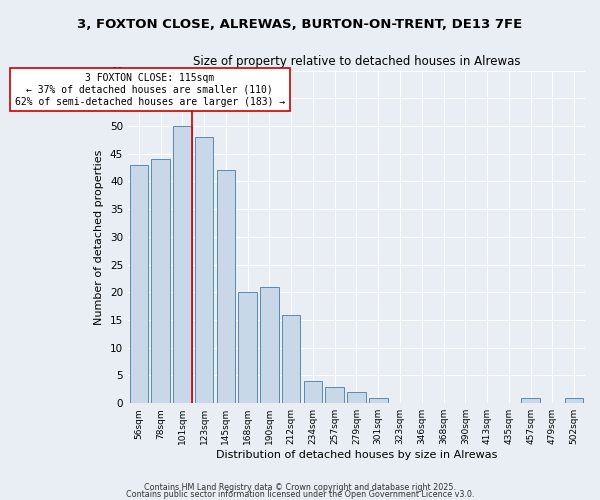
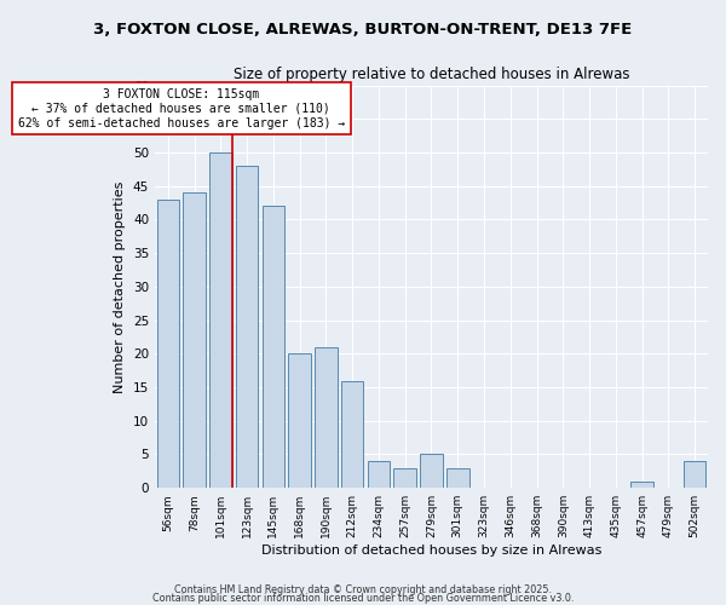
279sqm: 2 -> 5
301sqm: 1 -> 3
502sqm: 1 -> 4
